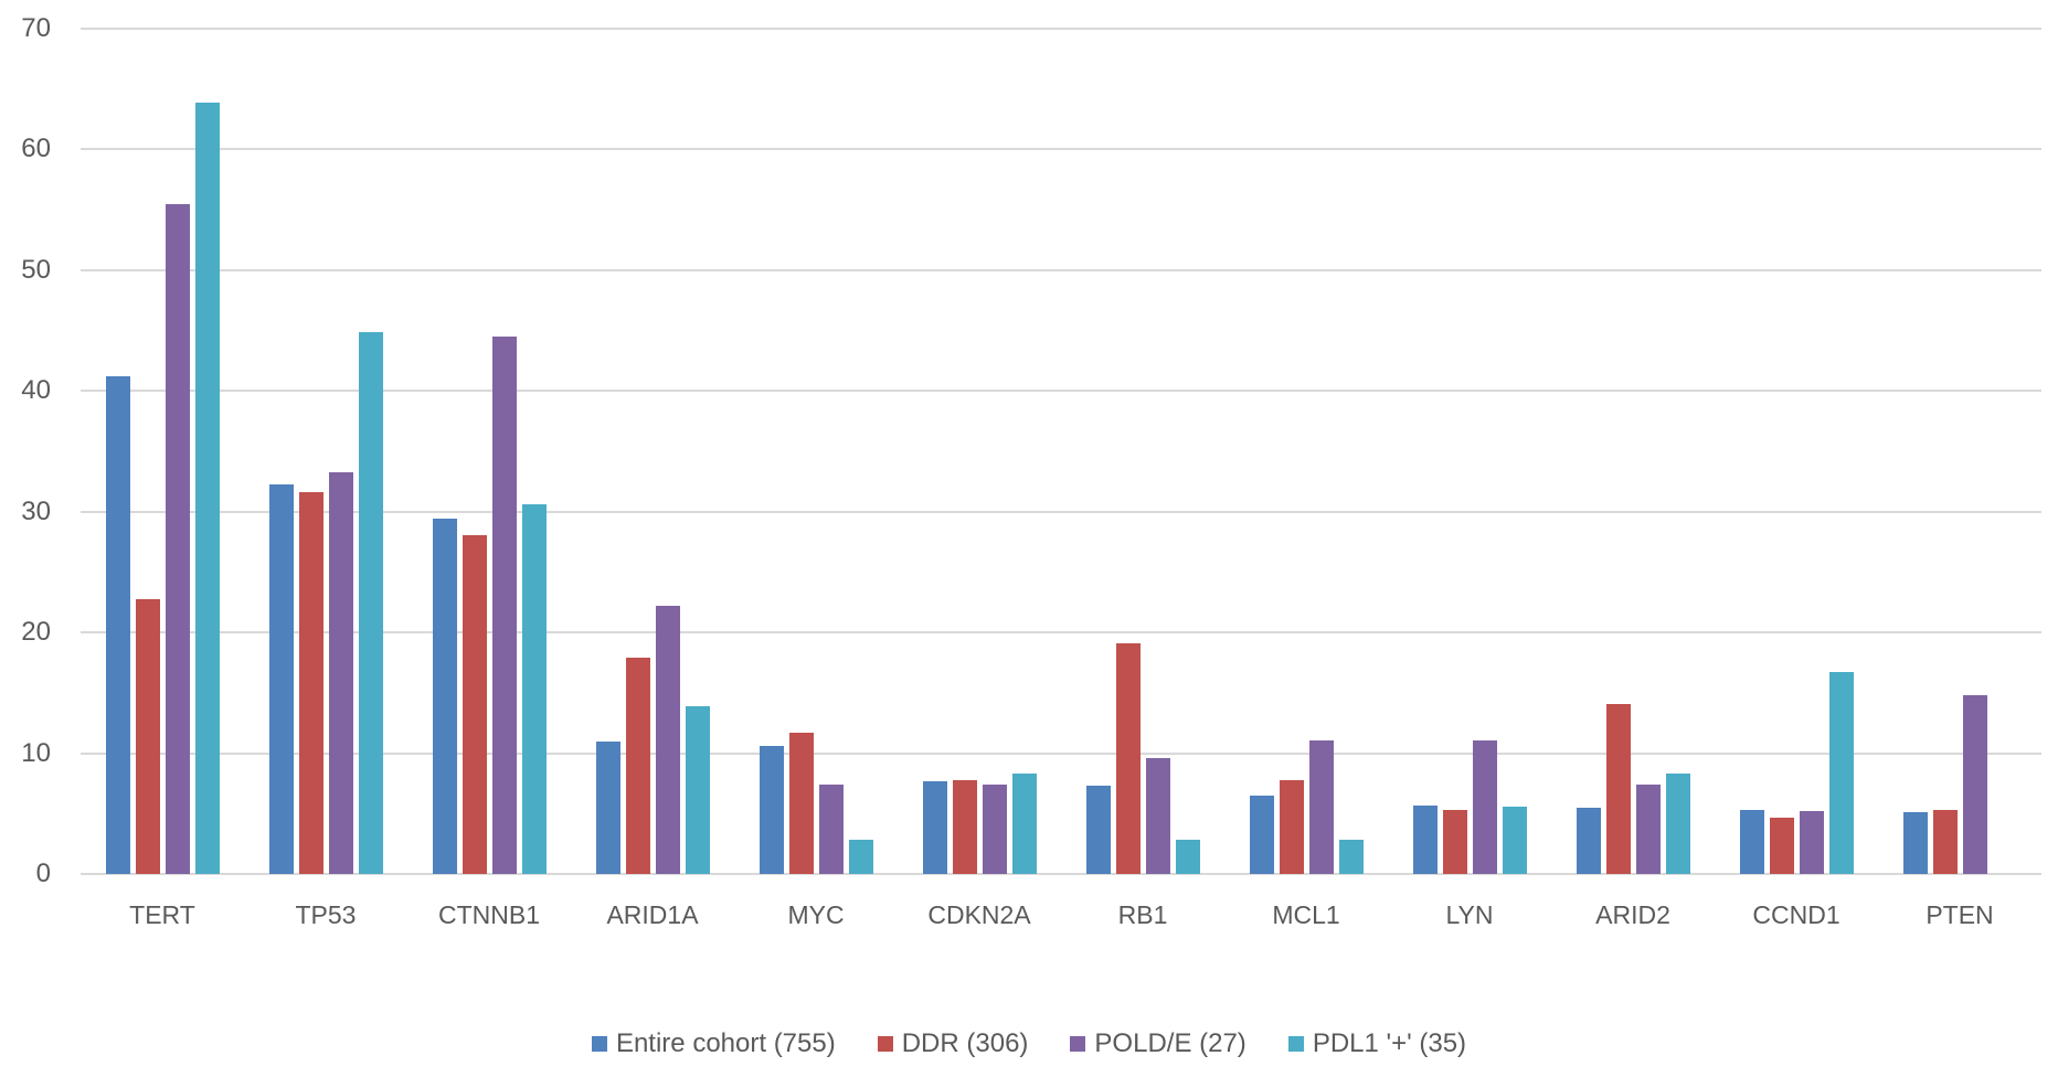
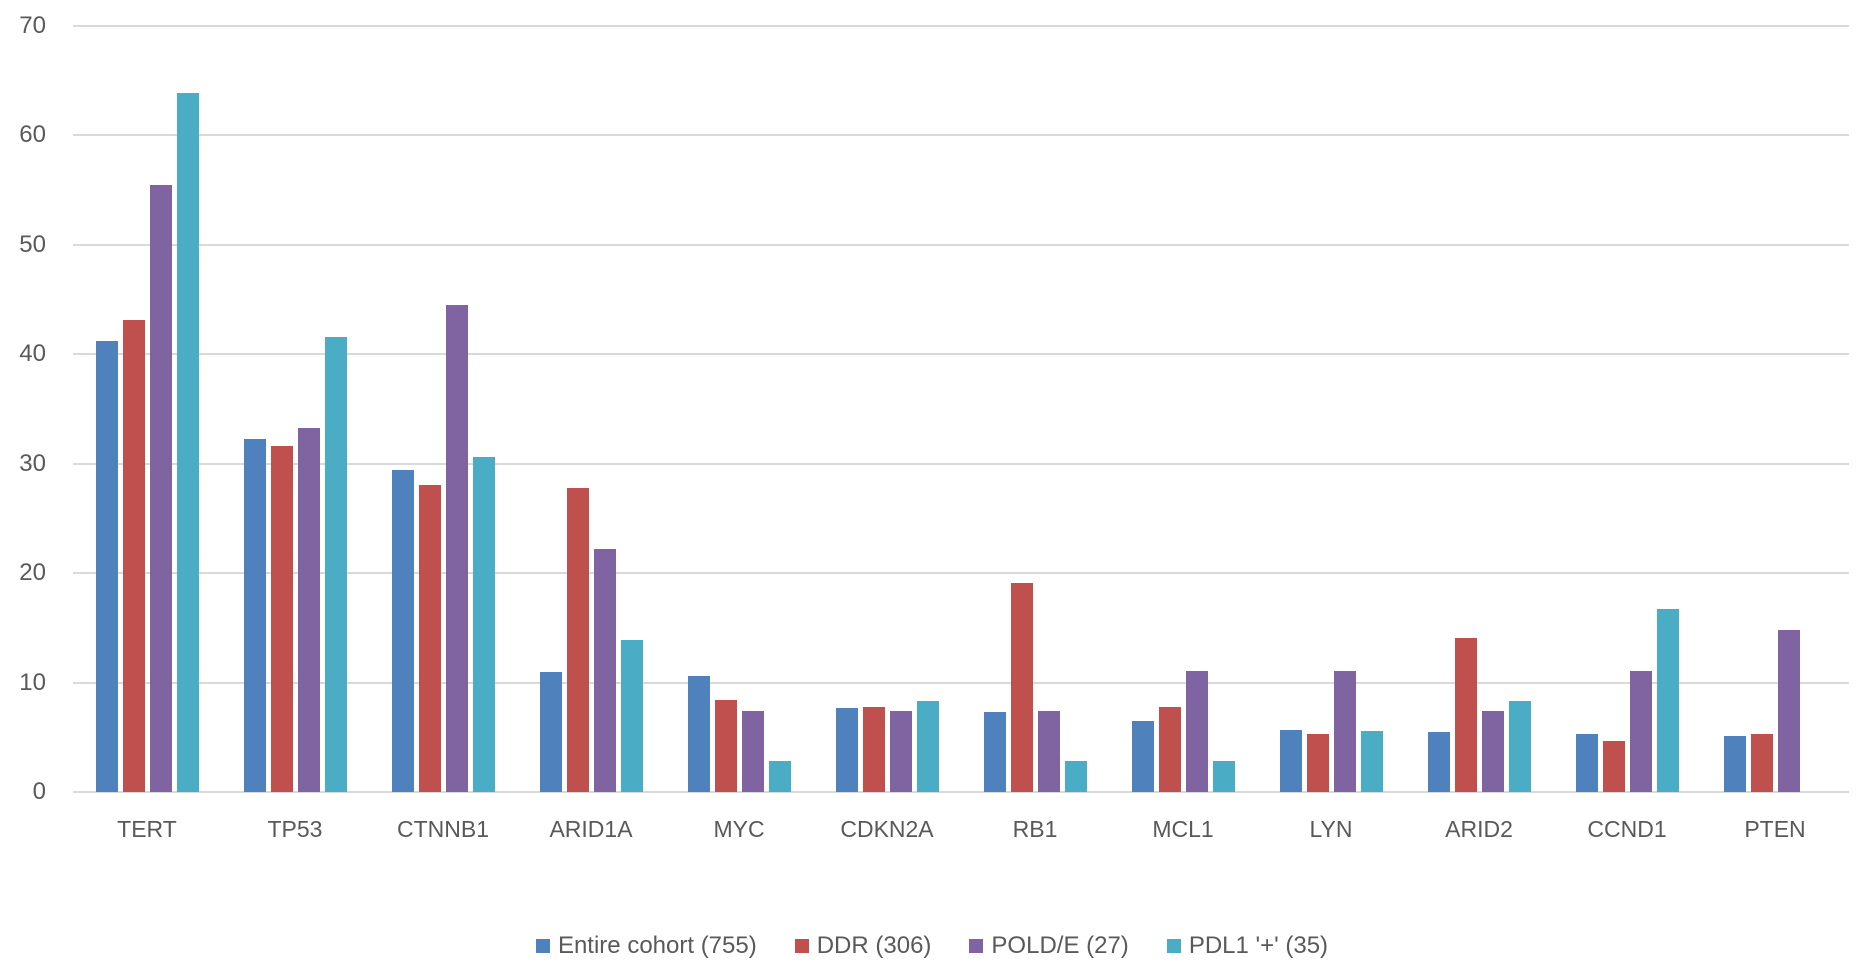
DDR (306)/TERT: 22.8 -> 43.1
PDL1 '+' (35)/TP53: 44.9 -> 41.6
DDR (306)/ARID1A: 17.9 -> 27.8
DDR (306)/MYC: 11.7 -> 8.4
POLD/E (27)/RB1: 9.6 -> 7.4
POLD/E (27)/CCND1: 5.2 -> 11.1
